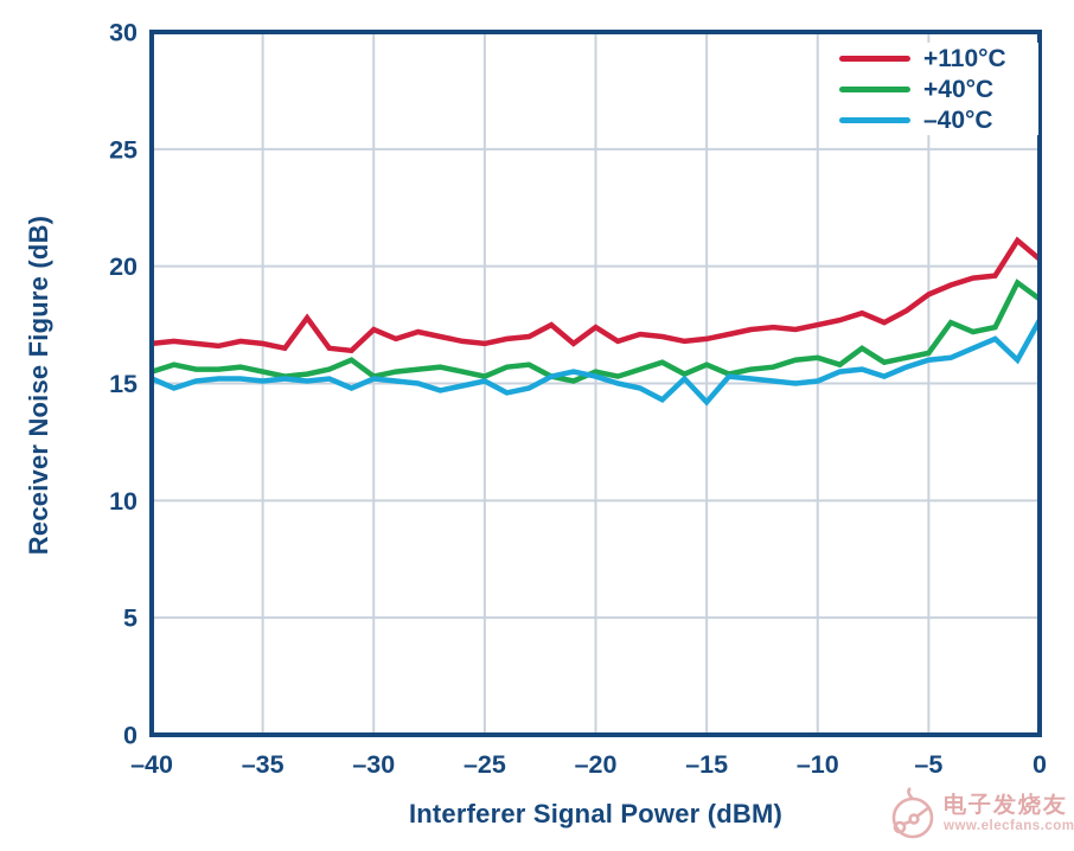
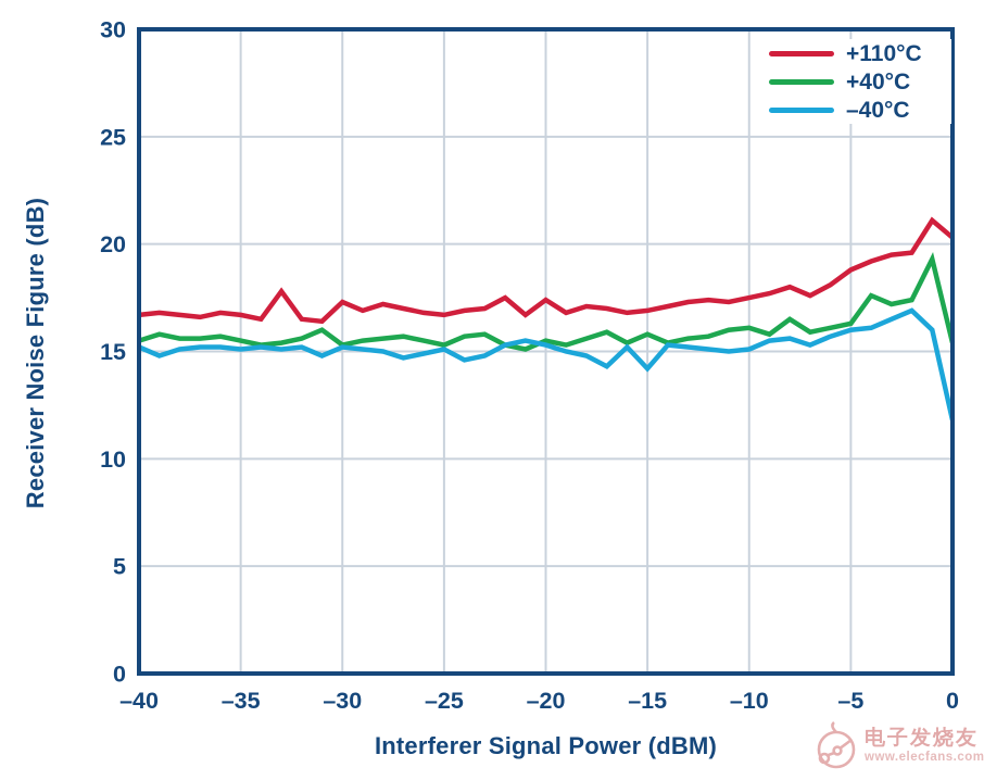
+40°C/0: 18.6 -> 15.4
–40°C/0: 17.7 -> 11.8
